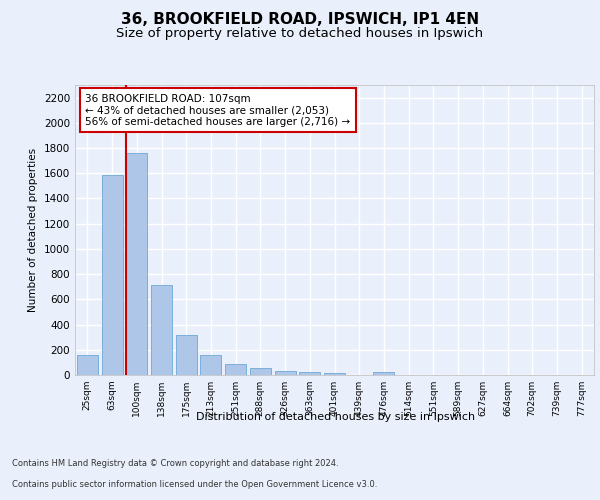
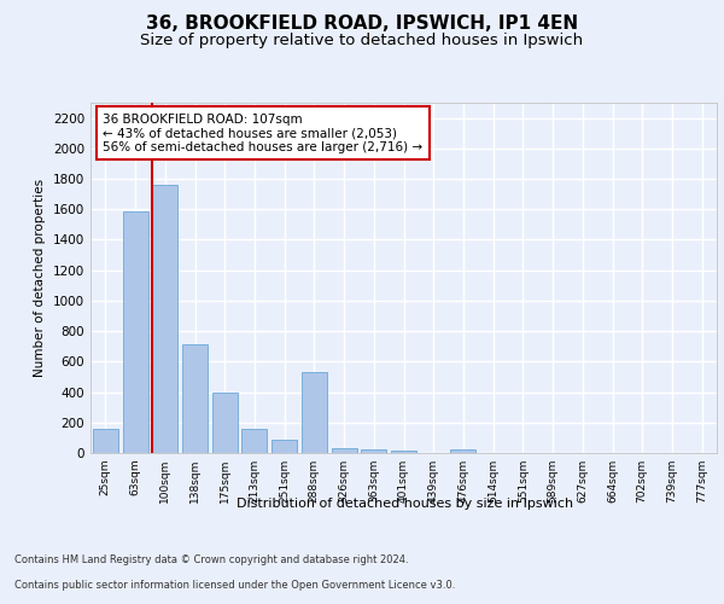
175sqm: 320 -> 400
288sqm: 60 -> 530
